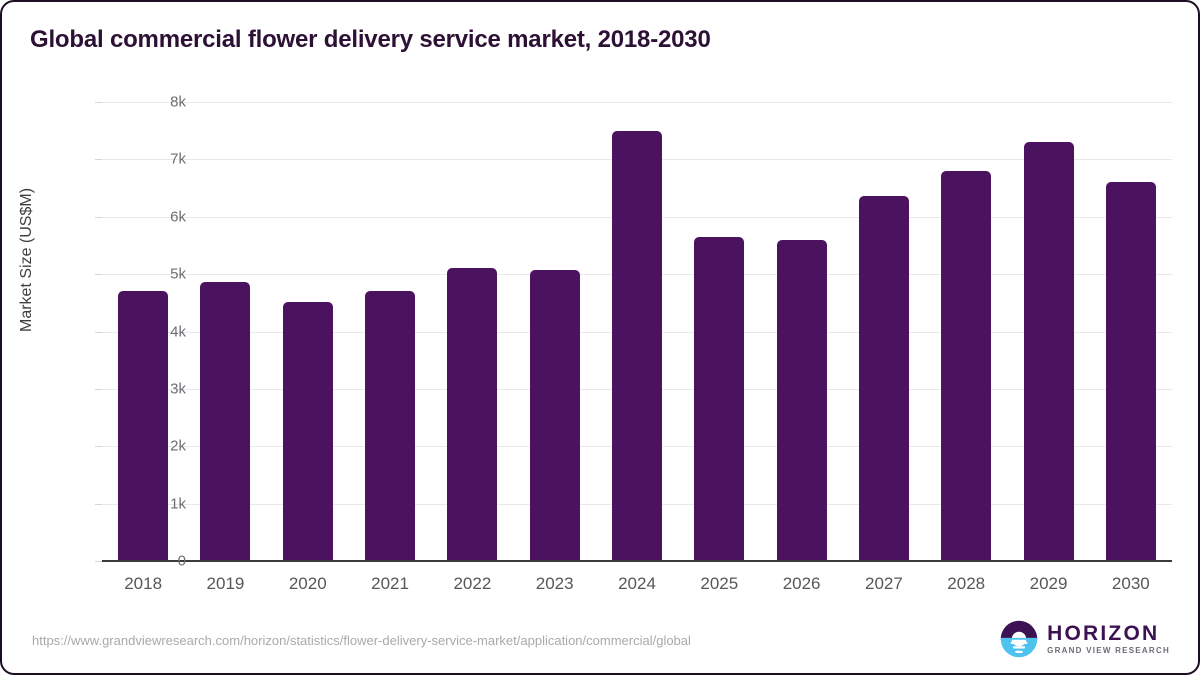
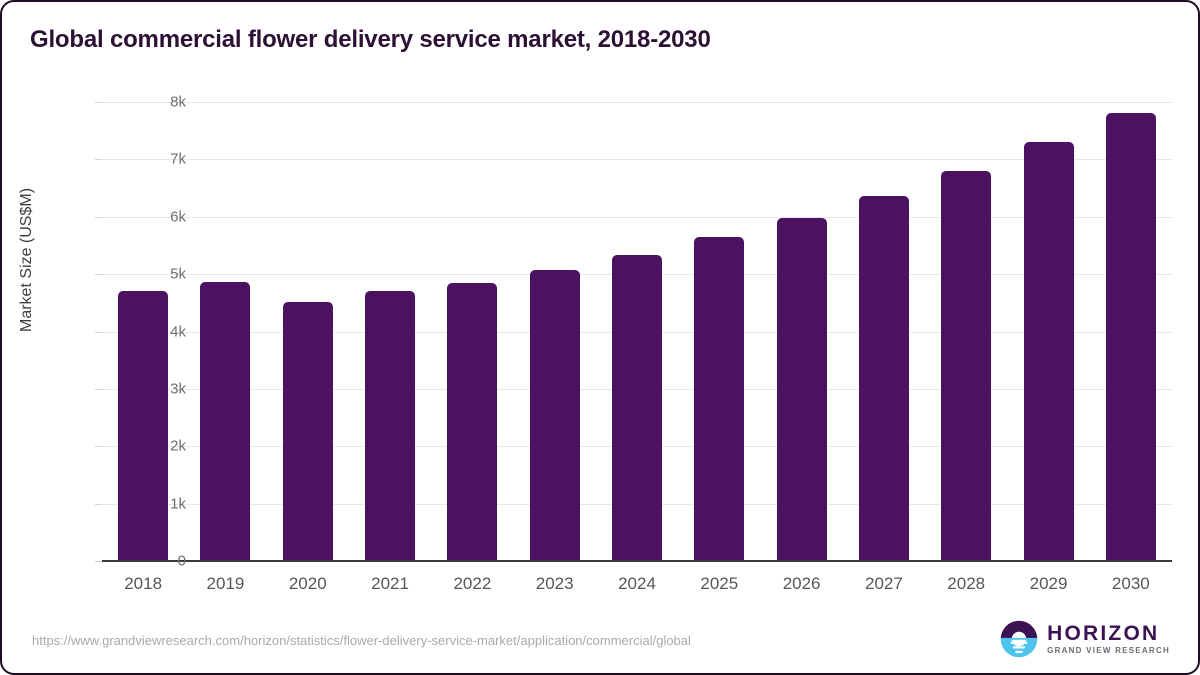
2022: 5.1k -> 4.8k
2024: 7.5k -> 5.3k
2026: 5.6k -> 6.0k
2030: 6.6k -> 7.8k
